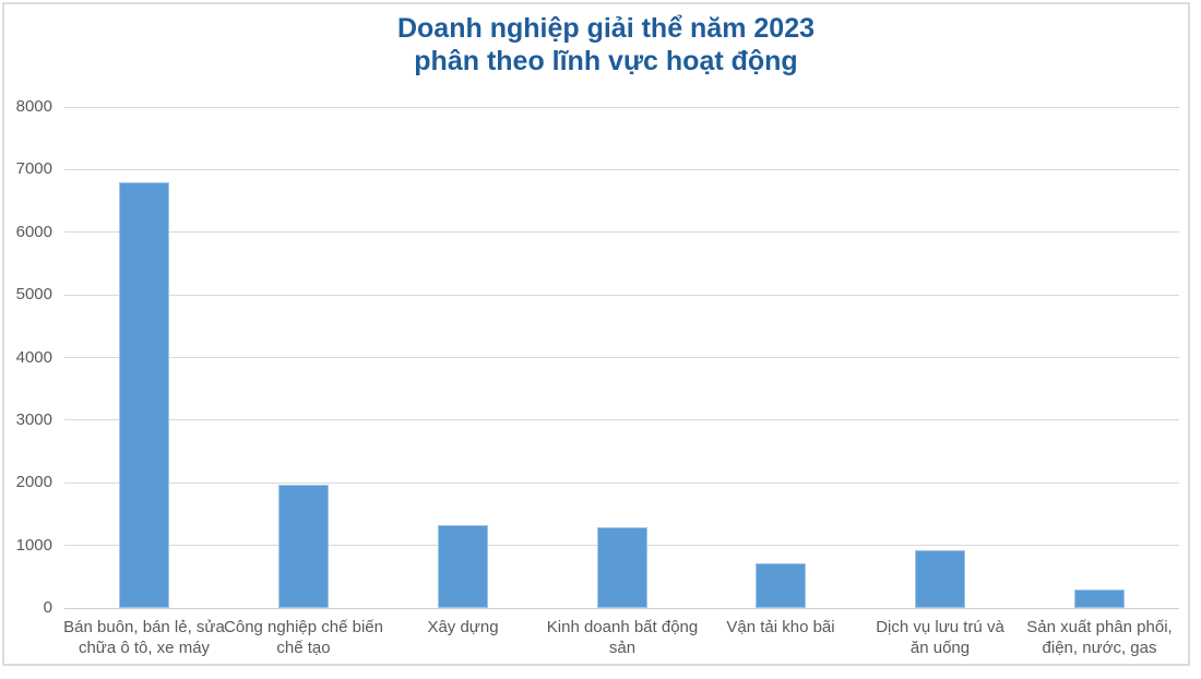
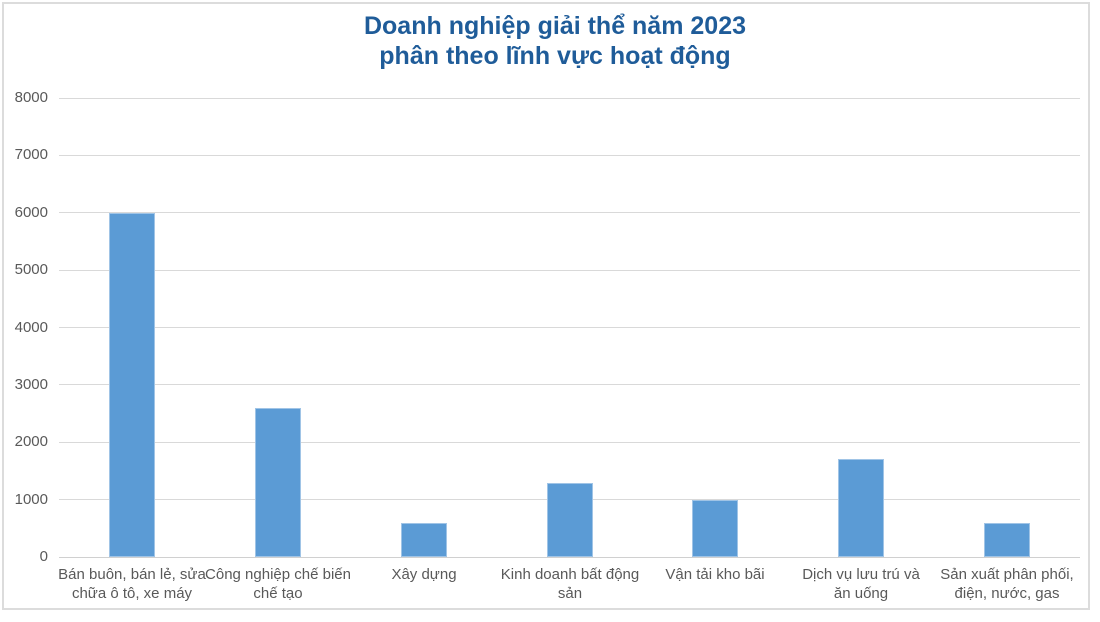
Bán buôn, bán lẻ, sửa chữa ô tô, xe máy: 6800 -> 6000
Công nghiệp chế biến chế tạo: 2000 -> 2600
Xây dựng: 1300 -> 600
Vận tải kho bãi: 700 -> 1000
Dịch vụ lưu trú và ăn uống: 900 -> 1700
Sản xuất phân phối, điện, nước, gas: 300 -> 600
